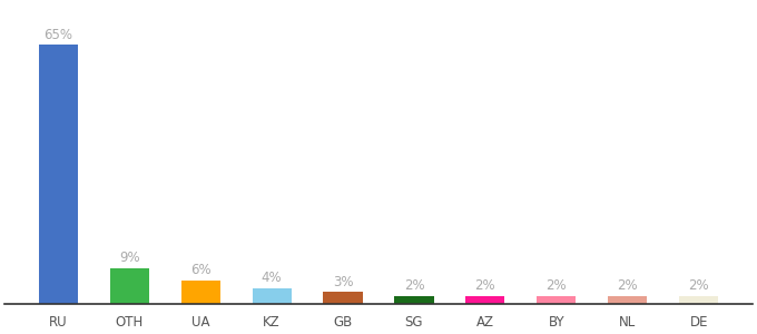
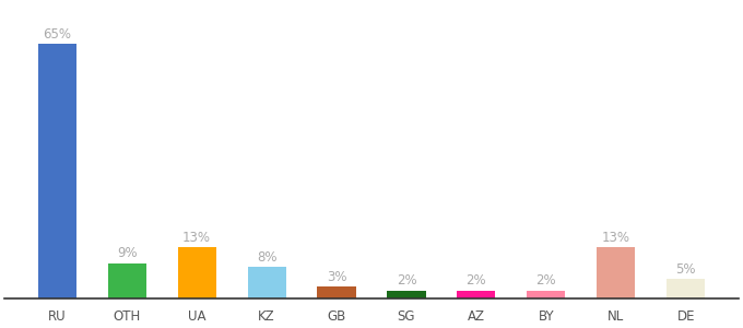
UA: 6% -> 13%
KZ: 4% -> 8%
NL: 2% -> 13%
DE: 2% -> 5%
